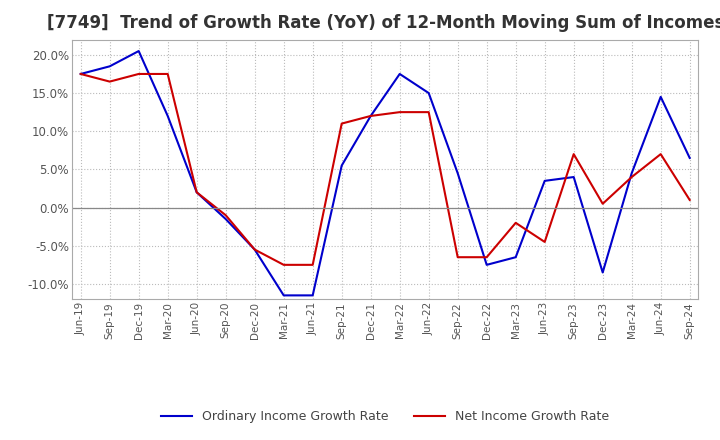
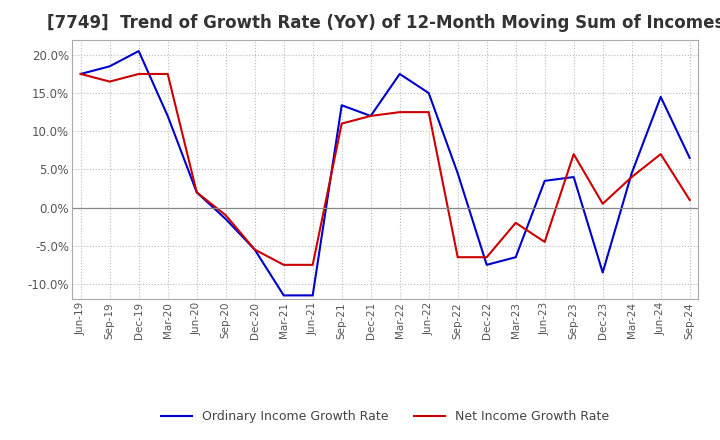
Ordinary Income Growth Rate/Sep-21: 5.5% -> 13.4%
